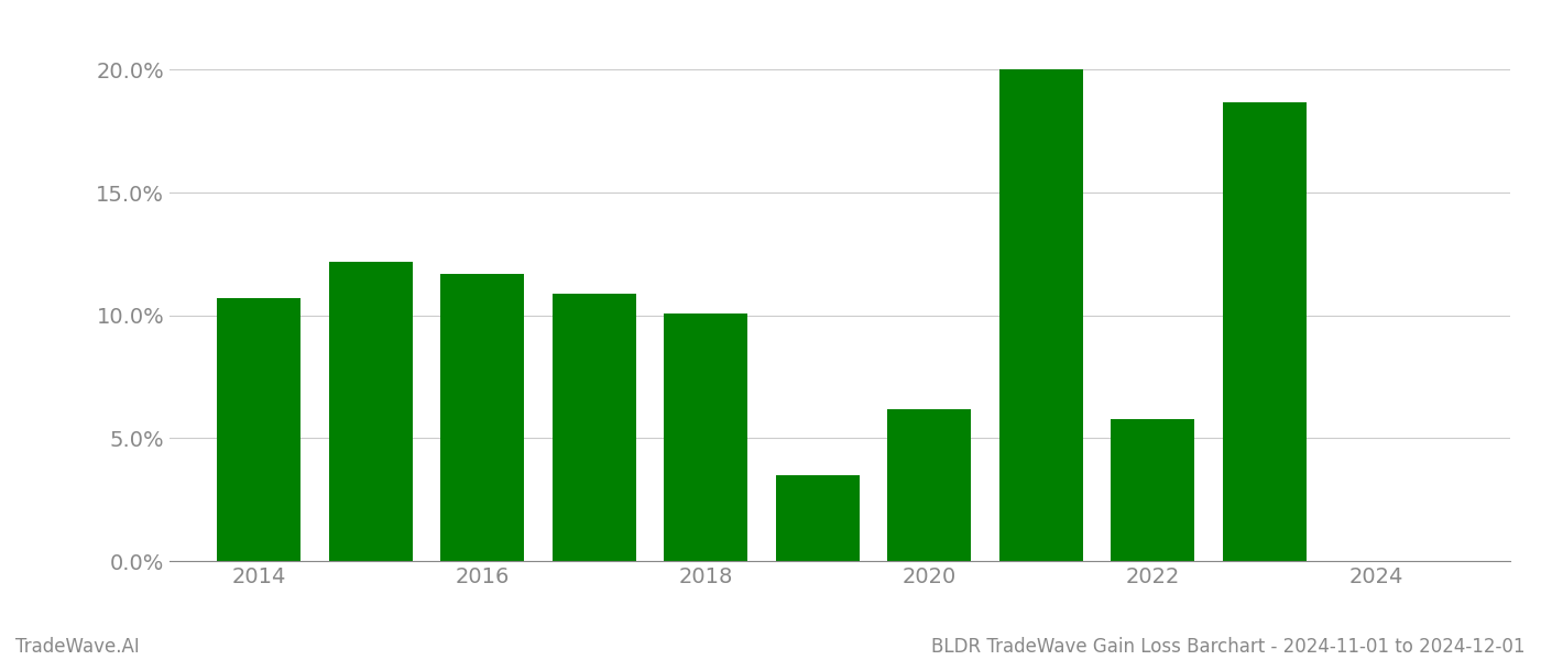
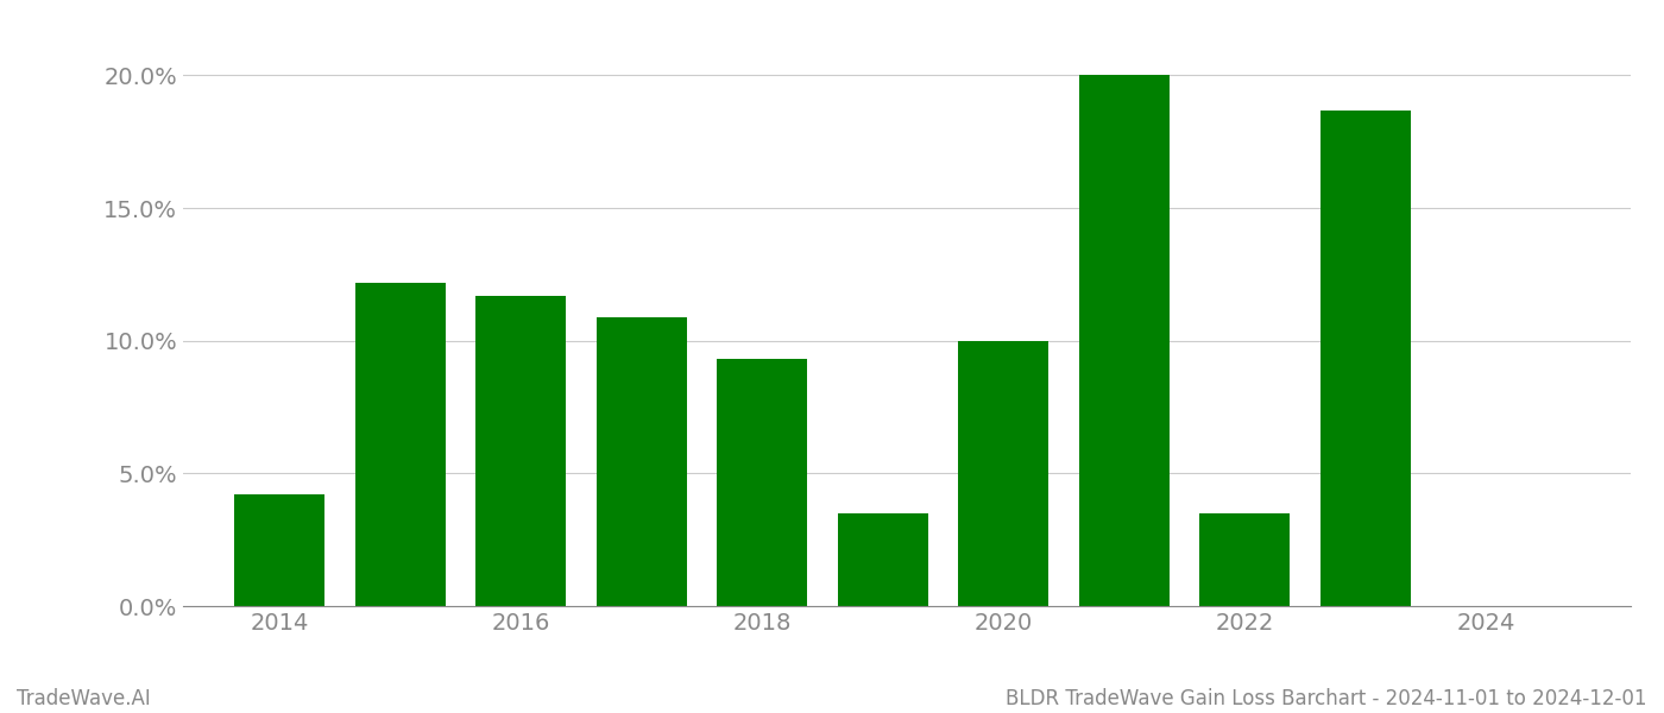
2014: 10.7% -> 4.2%
2018: 10.1% -> 9.3%
2020: 6.2% -> 10.0%
2022: 5.8% -> 3.5%
